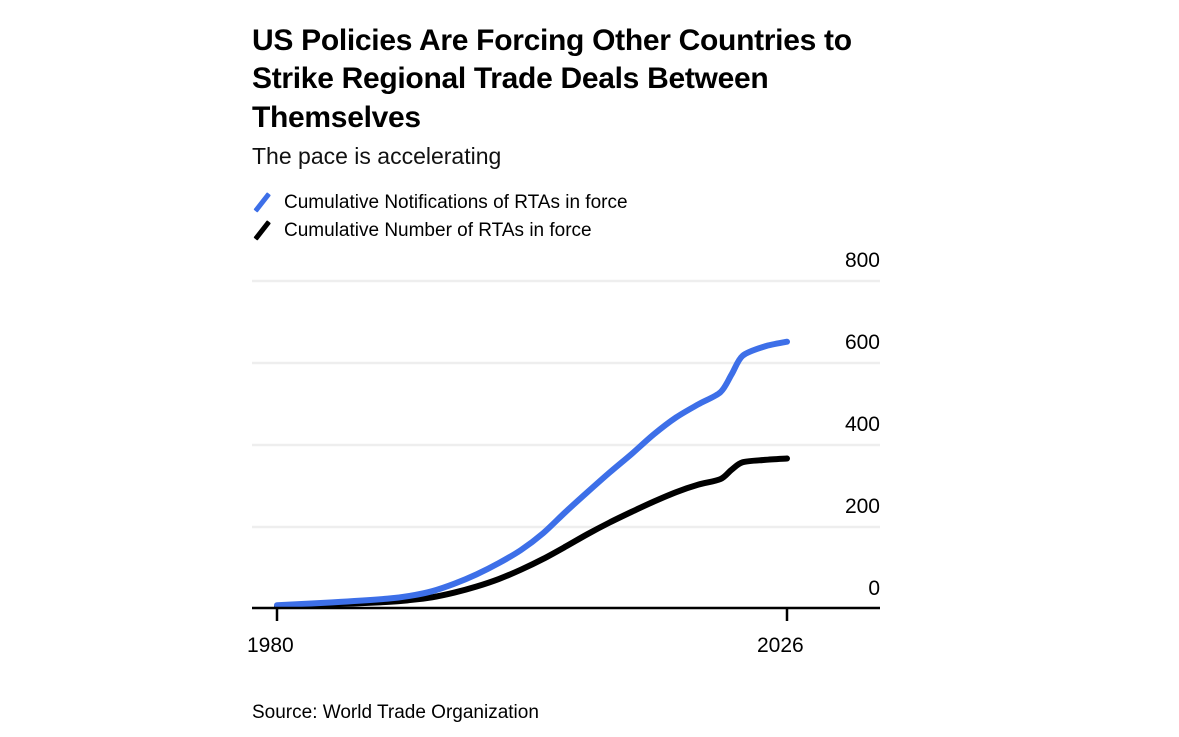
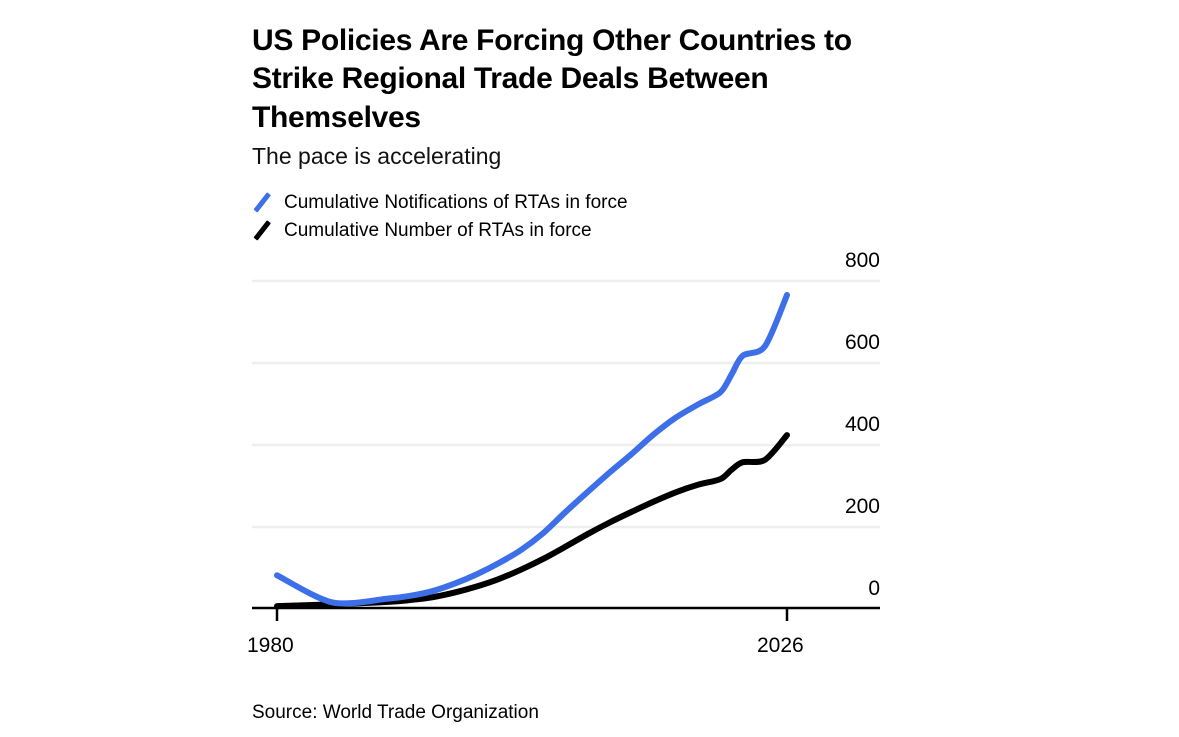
Cumulative Notifications of RTAs in force/1980: 10 -> 70
Cumulative Notifications of RTAs in force/2026: 570 -> 670
Cumulative Number of RTAs in force/2026: 320 -> 370
